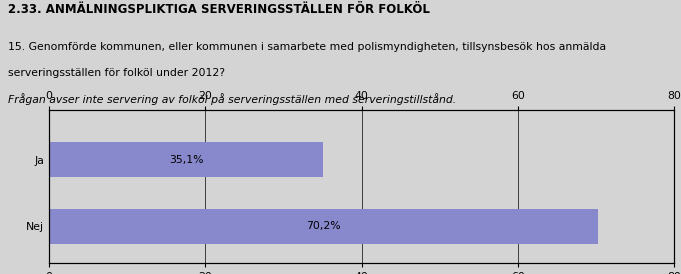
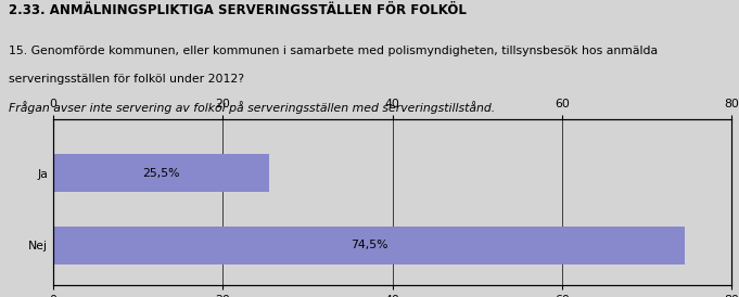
Ja: 35,1% -> 25,5%
Nej: 70,2% -> 74,5%
